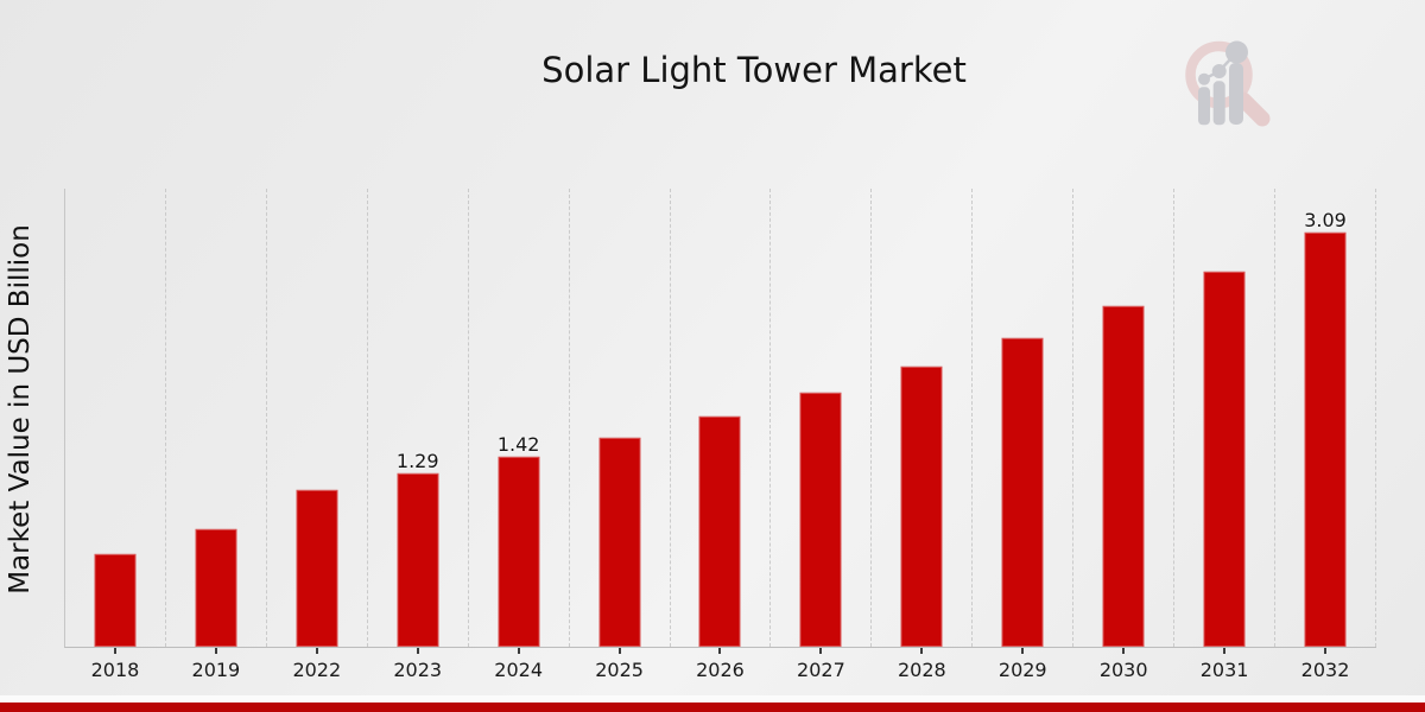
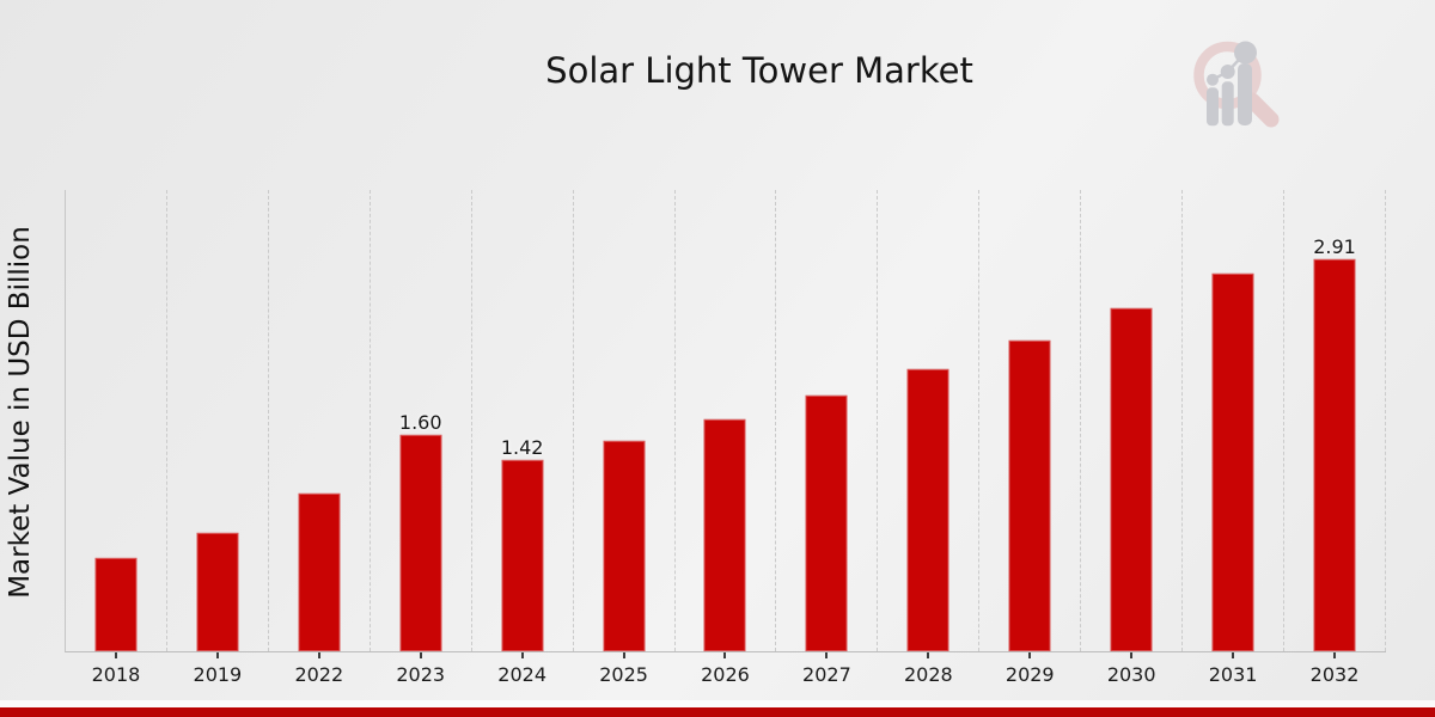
2023: 1.29 -> 1.60
2032: 3.09 -> 2.91
